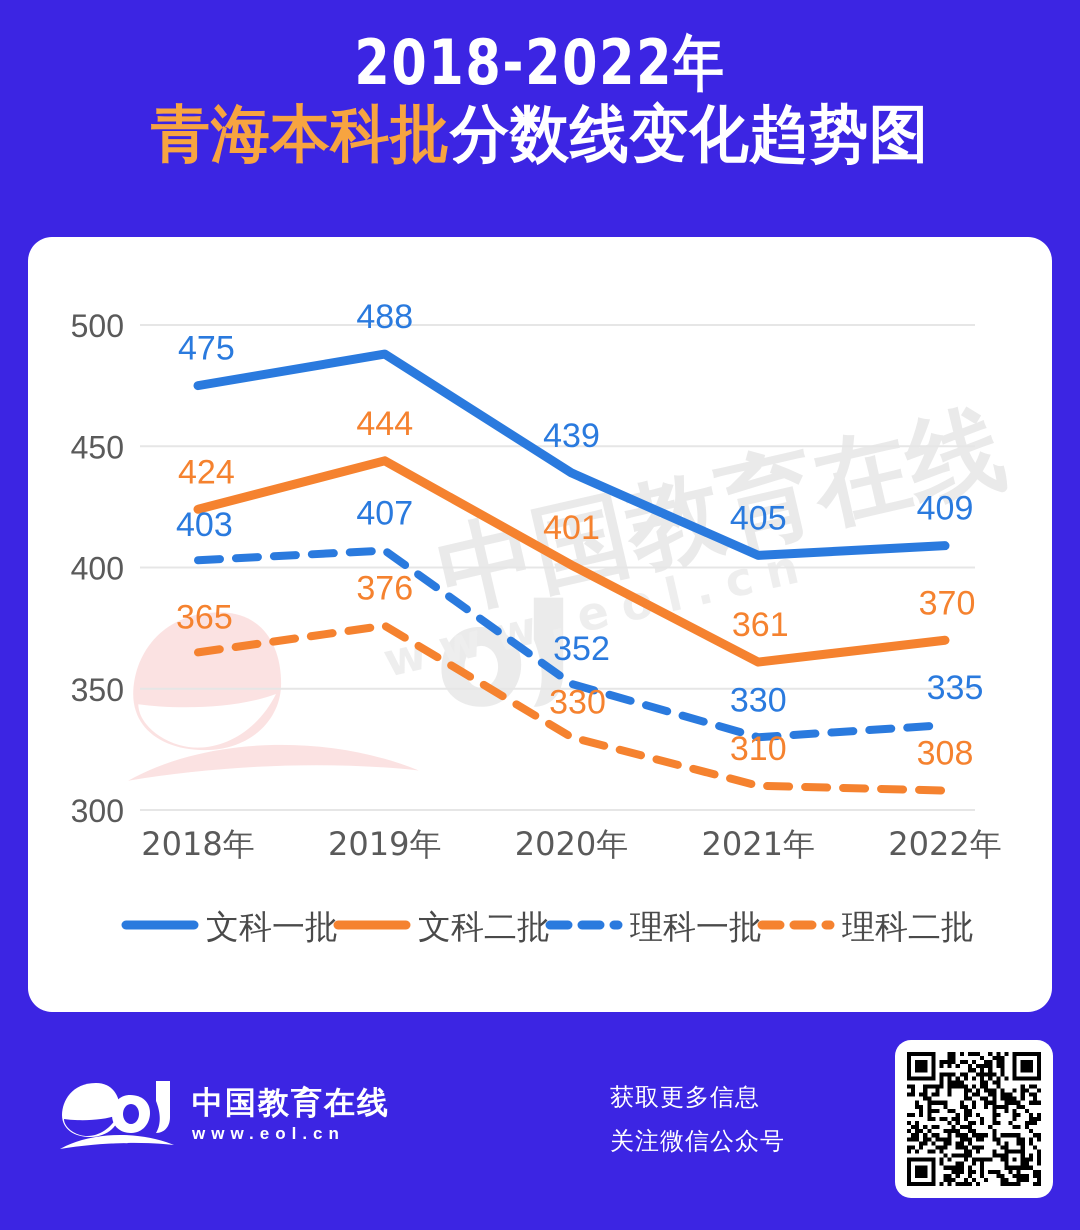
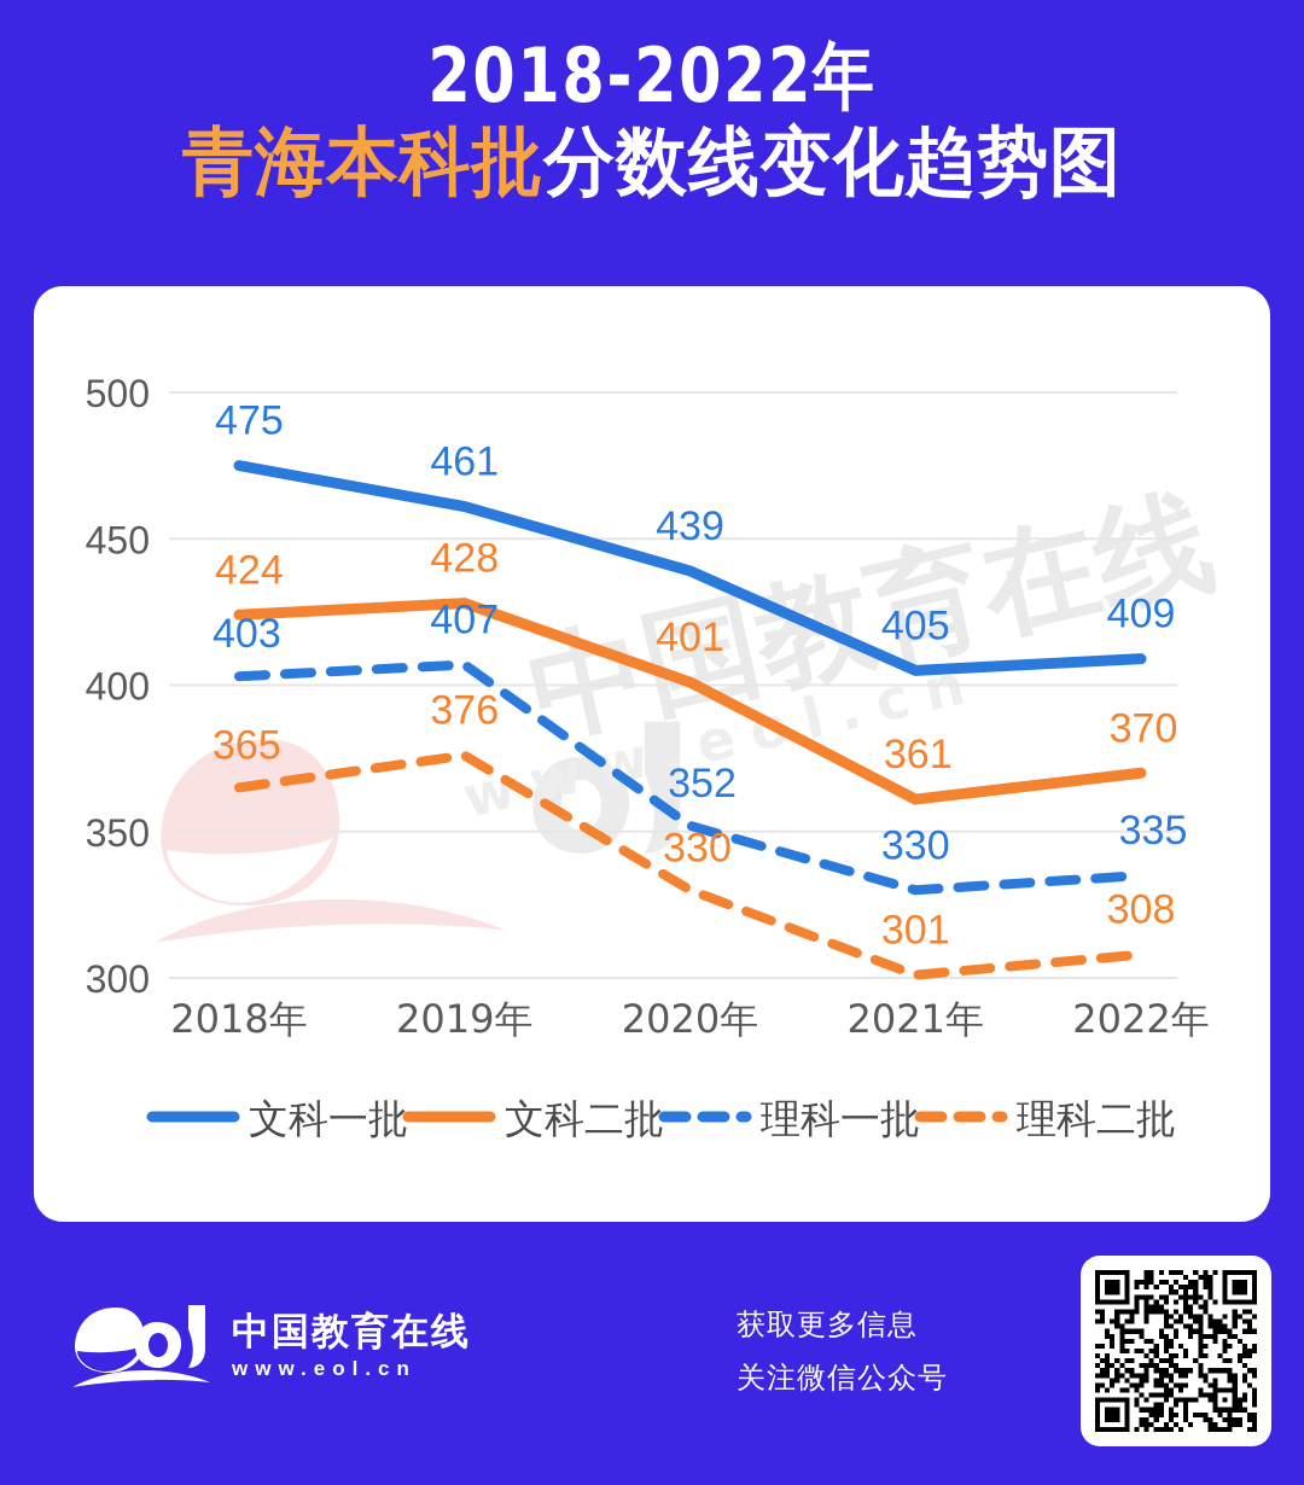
文科一批/2019年: 488 -> 461
文科二批/2019年: 444 -> 428
理科二批/2021年: 310 -> 301
